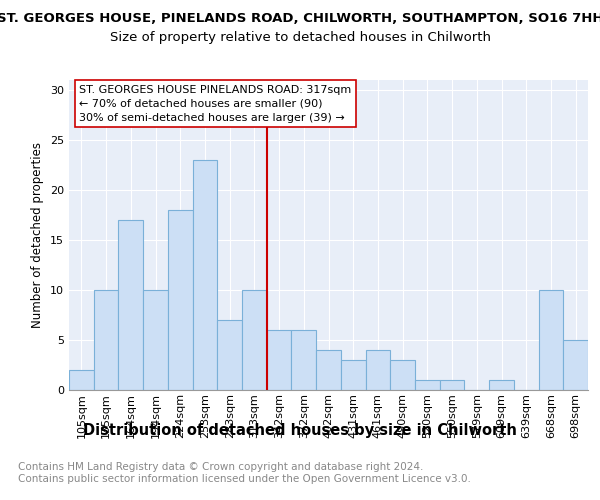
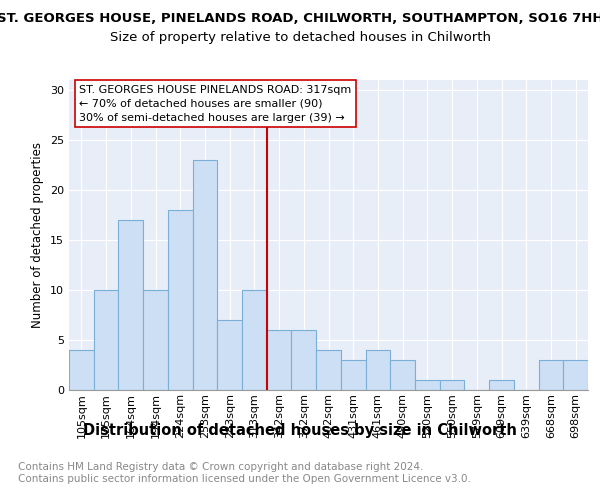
105sqm: 2 -> 4
668sqm: 10 -> 3
698sqm: 5 -> 3
